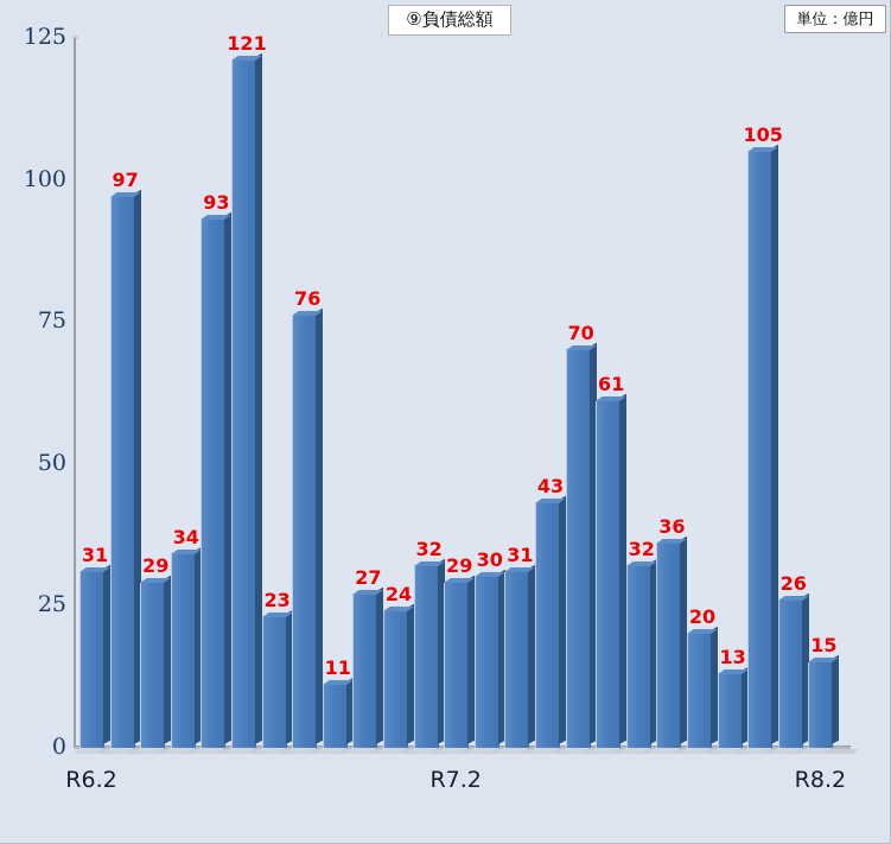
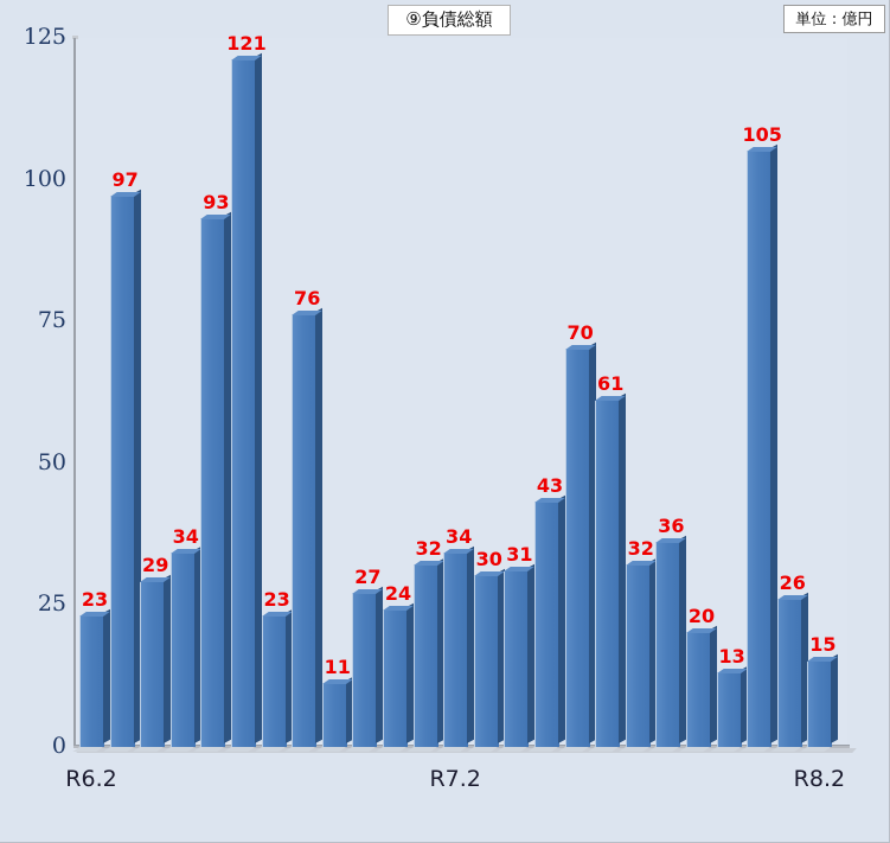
R6.2: 31 -> 23
R7.2: 29 -> 34
